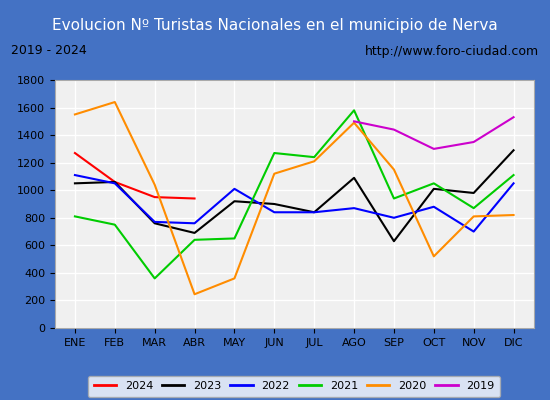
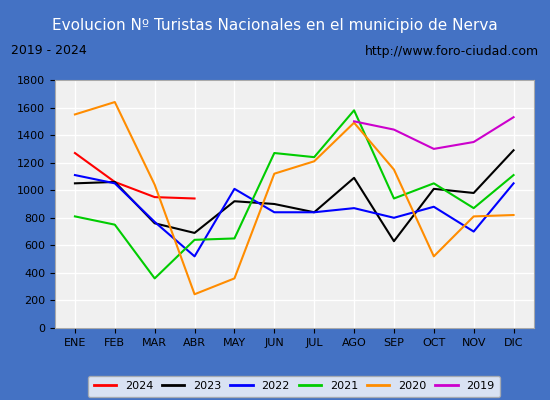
2022/ABR: 760 -> 520
